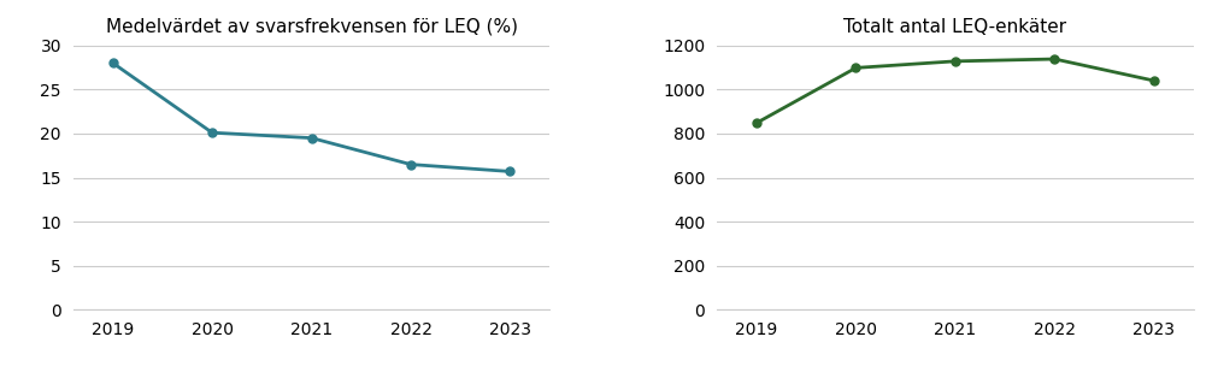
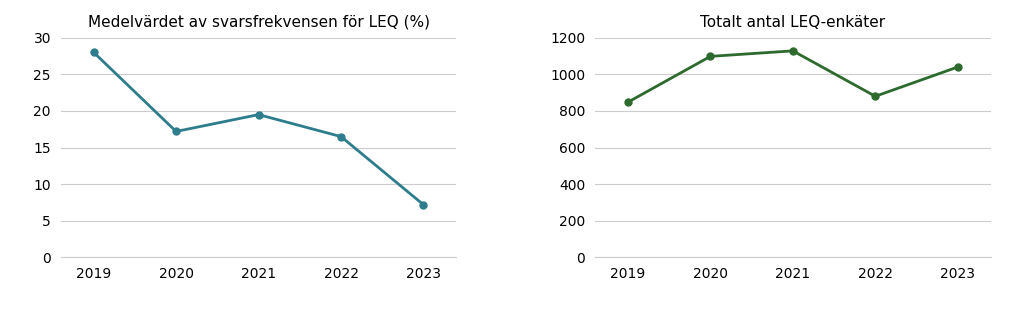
Medelvärdet av svarsfrekvensen för LEQ (%)/2020: 20.1 -> 17.2
Medelvärdet av svarsfrekvensen för LEQ (%)/2023: 15.7 -> 7.2
Totalt antal LEQ-enkäter/2022: 1140 -> 880
